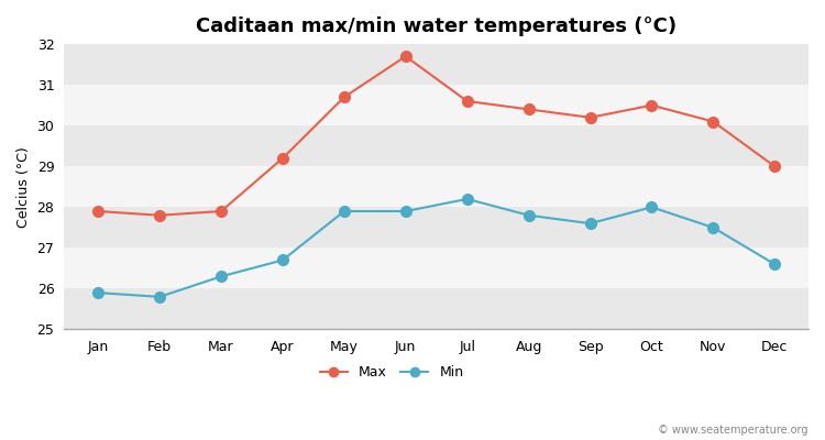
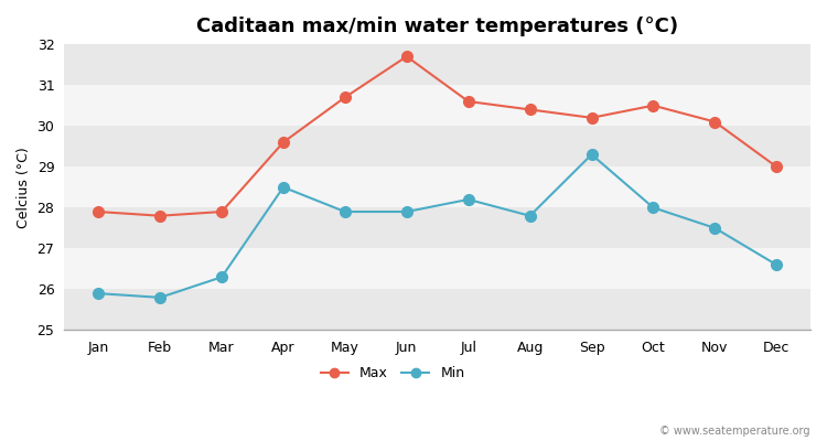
Max/Apr: 29.2 -> 29.6
Min/Apr: 26.7 -> 28.5
Min/Sep: 27.6 -> 29.3
